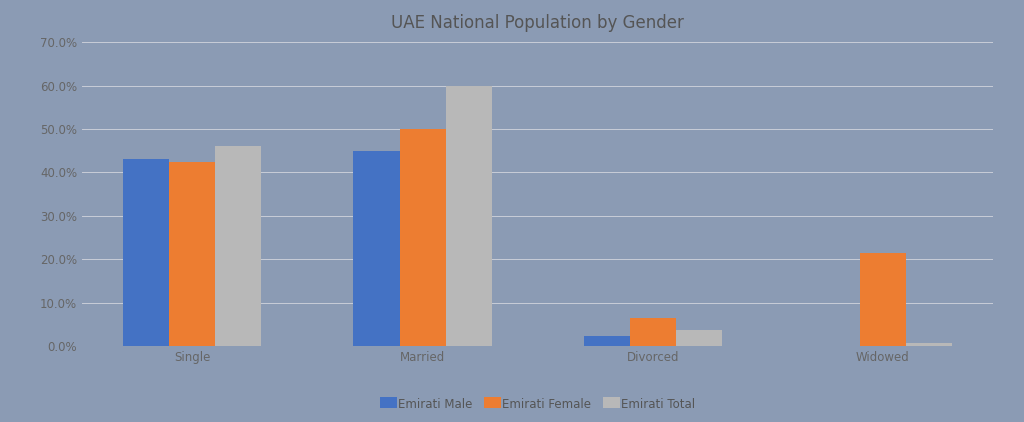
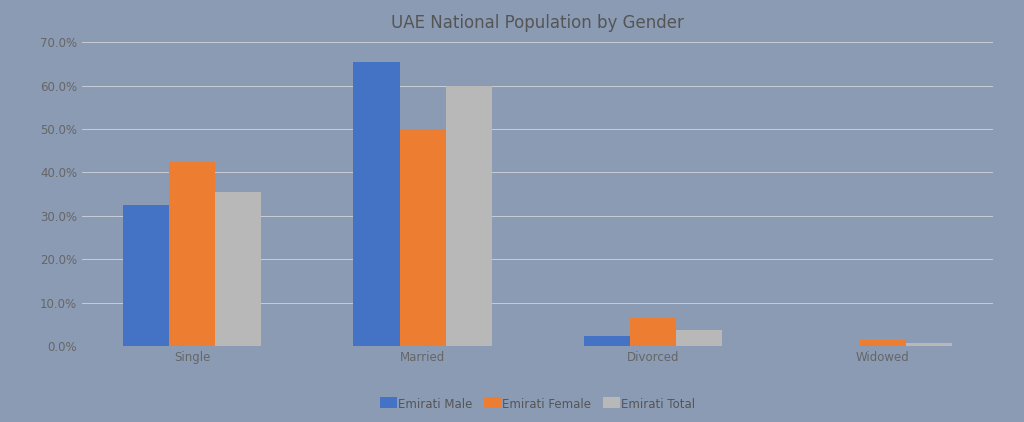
Emirati Male/Single: 43.0% -> 32.5%
Emirati Total/Single: 46.0% -> 35.5%
Emirati Male/Married: 45.0% -> 65.5%
Emirati Female/Widowed: 21.5% -> 1.3%
